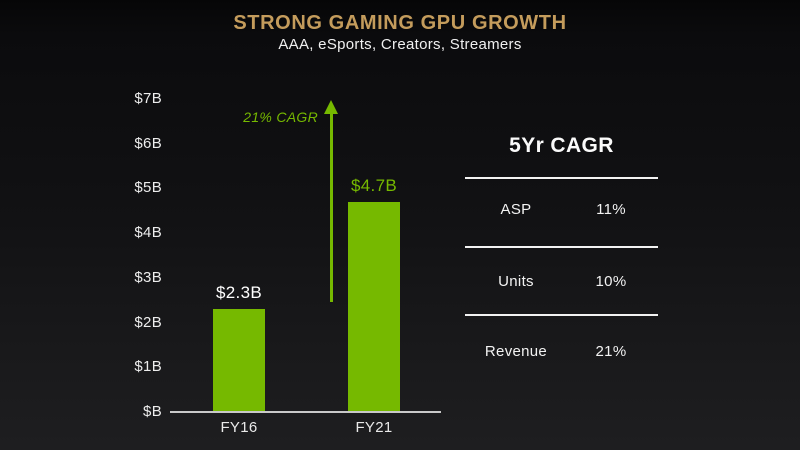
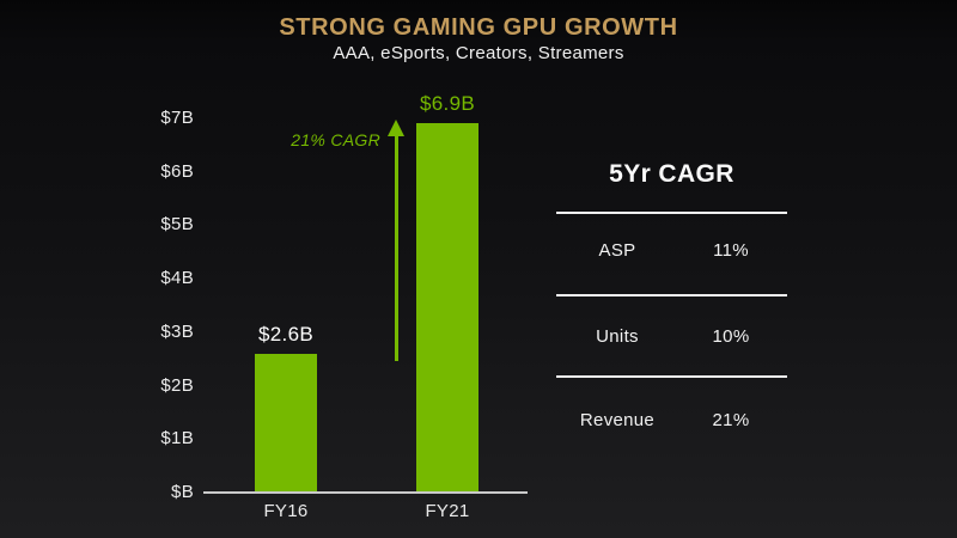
FY16: $2.3B -> $2.6B
FY21: $4.7B -> $6.9B
